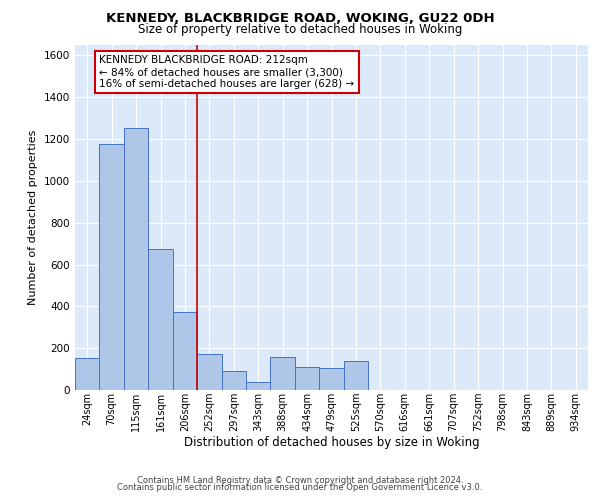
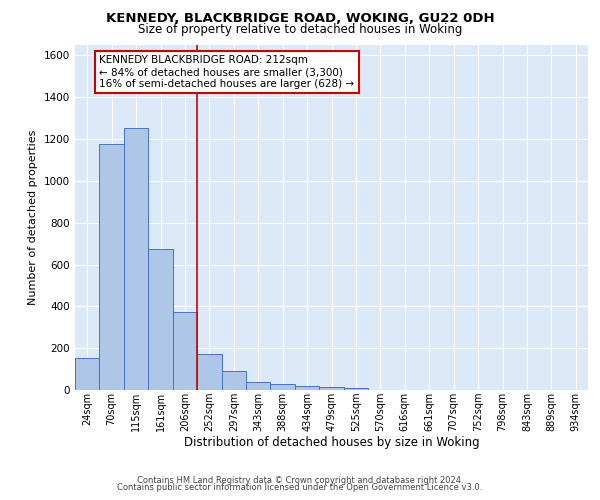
388sqm: 160 -> 28
434sqm: 110 -> 18
479sqm: 105 -> 15
525sqm: 140 -> 10
